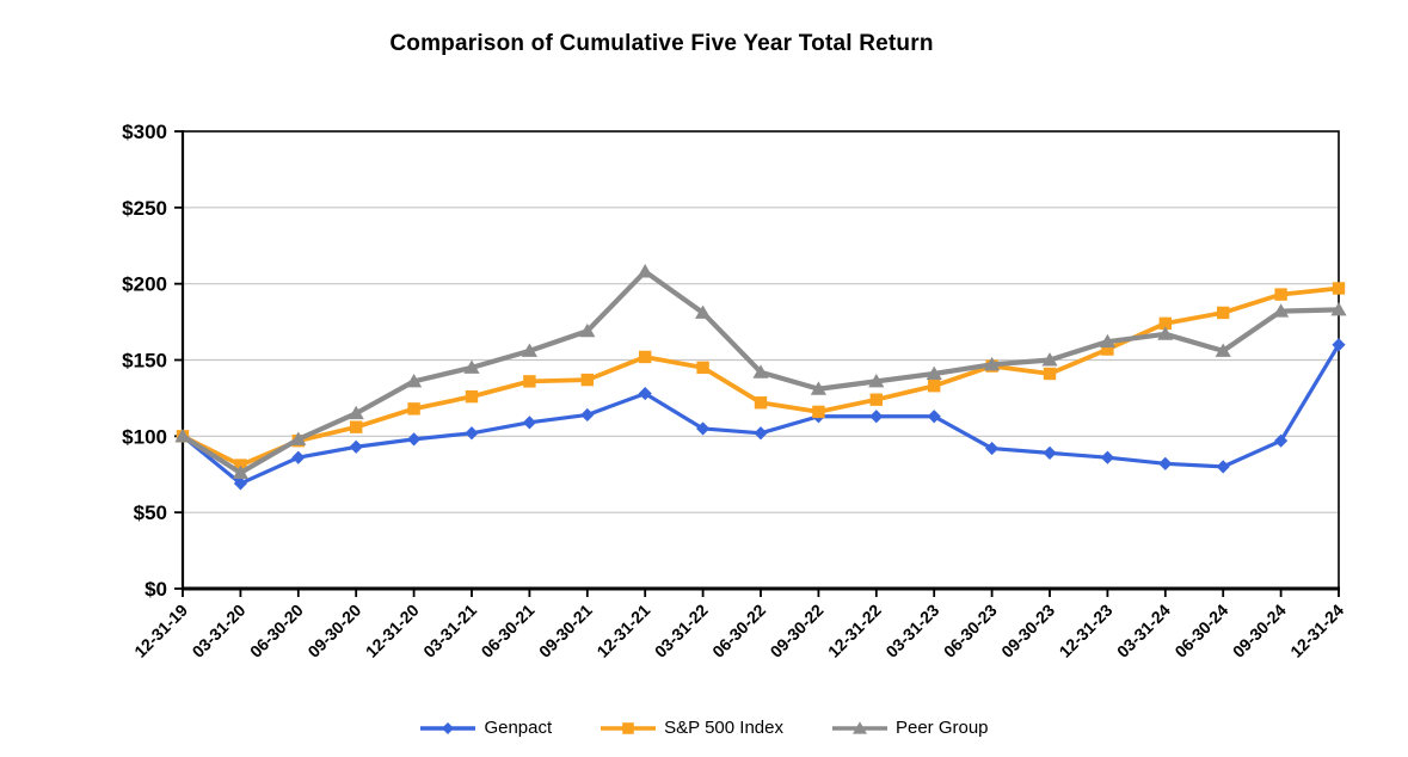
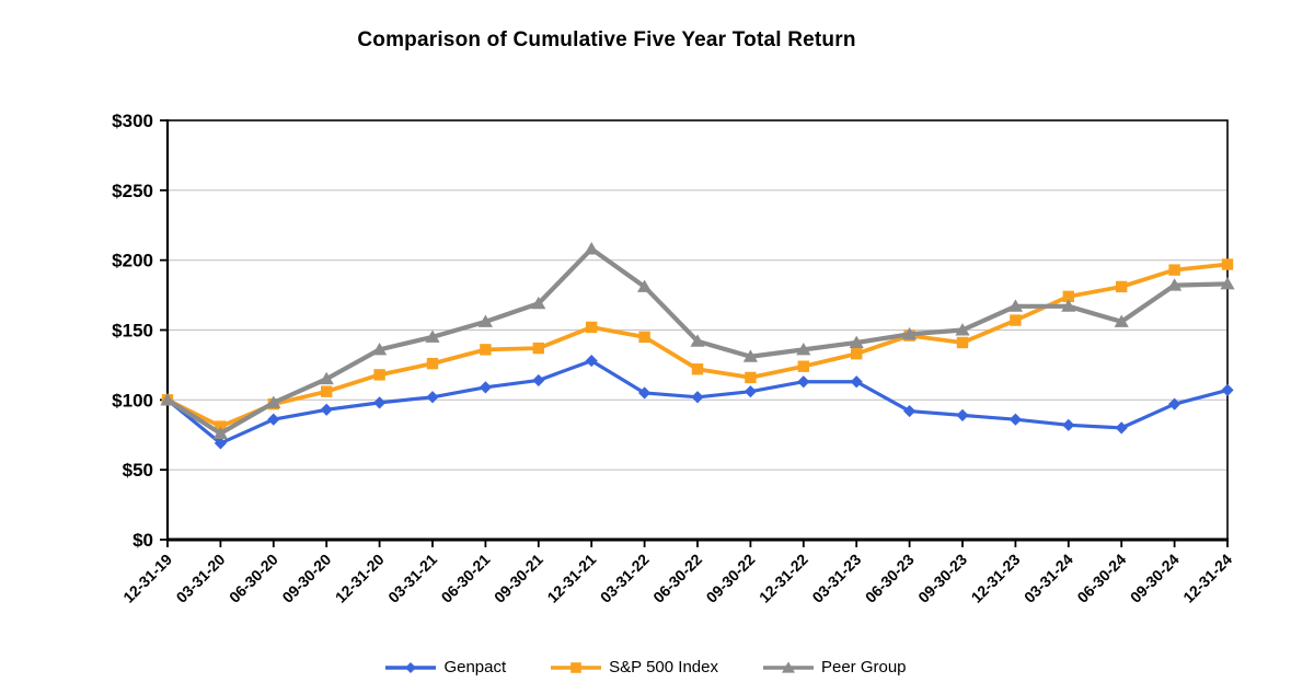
Genpact/09-30-22: $113 -> $106
Peer Group/12-31-23: $162 -> $167
Genpact/12-31-24: $160 -> $107
